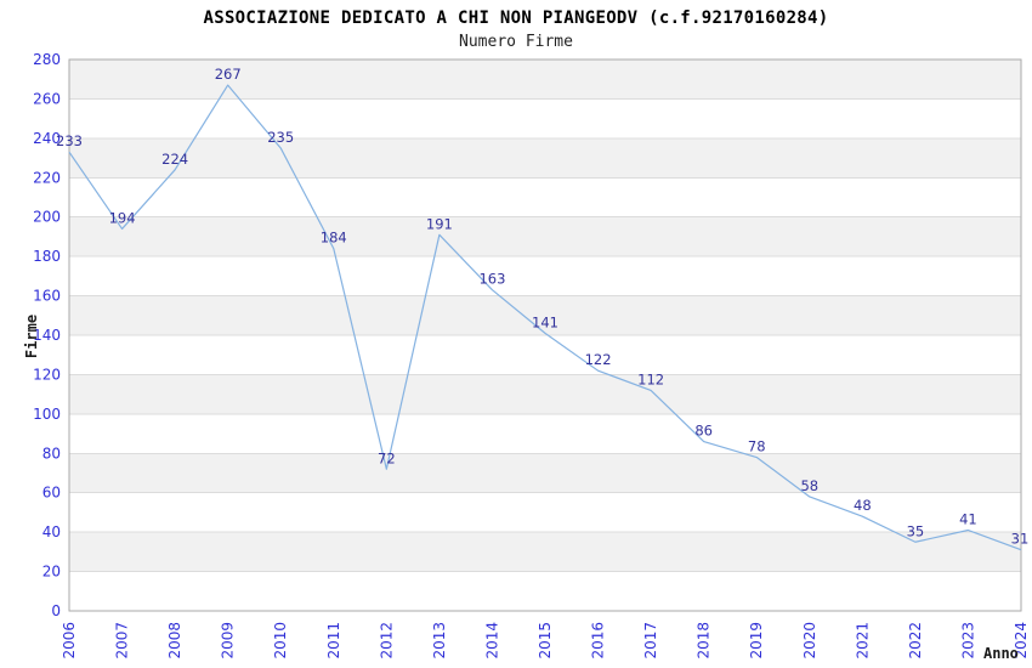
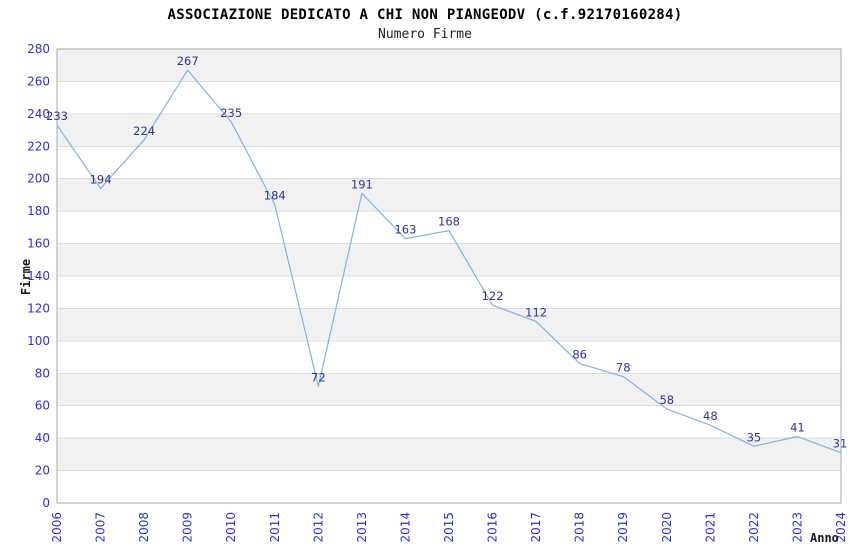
2015: 141 -> 168
